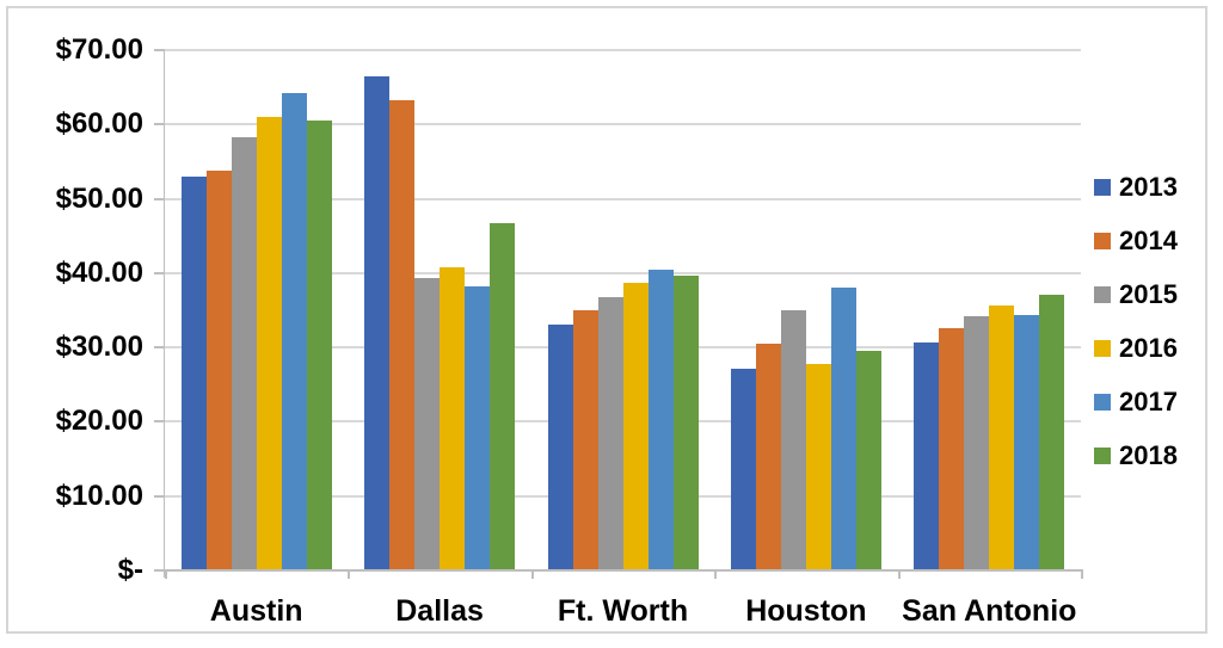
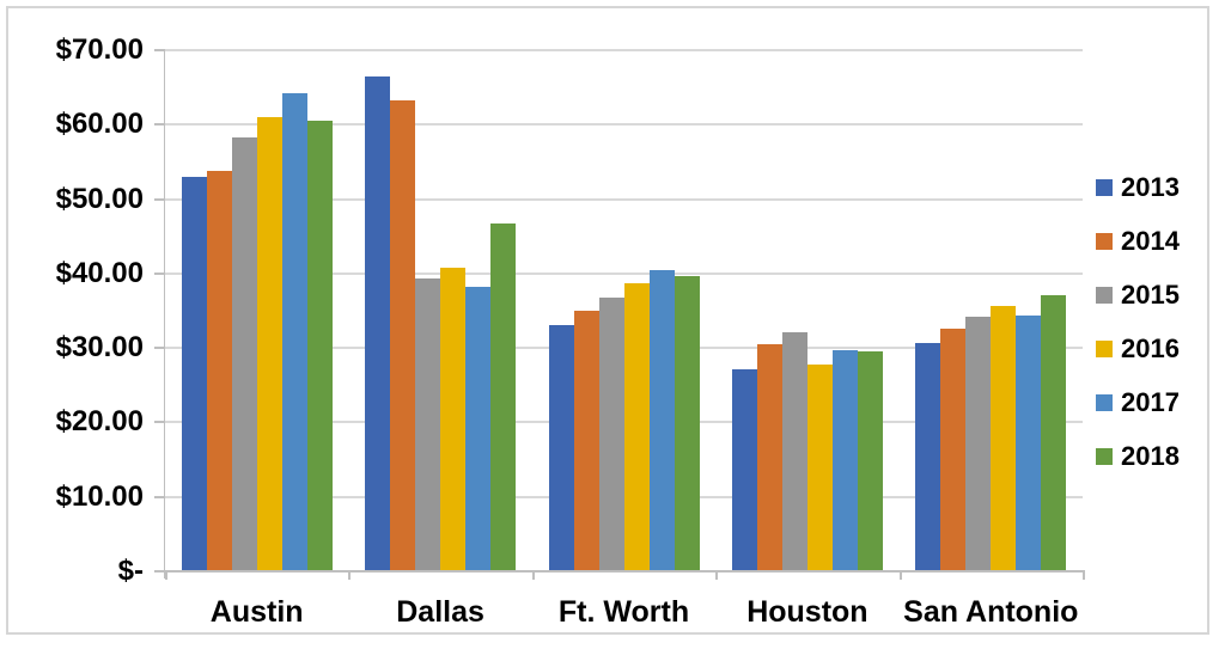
2015/Houston: $35 -> $32
2017/Houston: $38 -> $30
